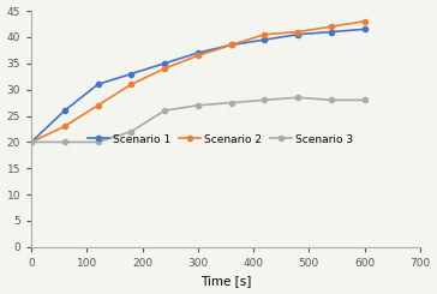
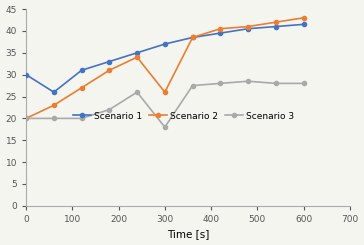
Scenario 1/0: 20.0 -> 30.0
Scenario 2/300: 36.5 -> 26.0
Scenario 3/300: 27.0 -> 18.0
